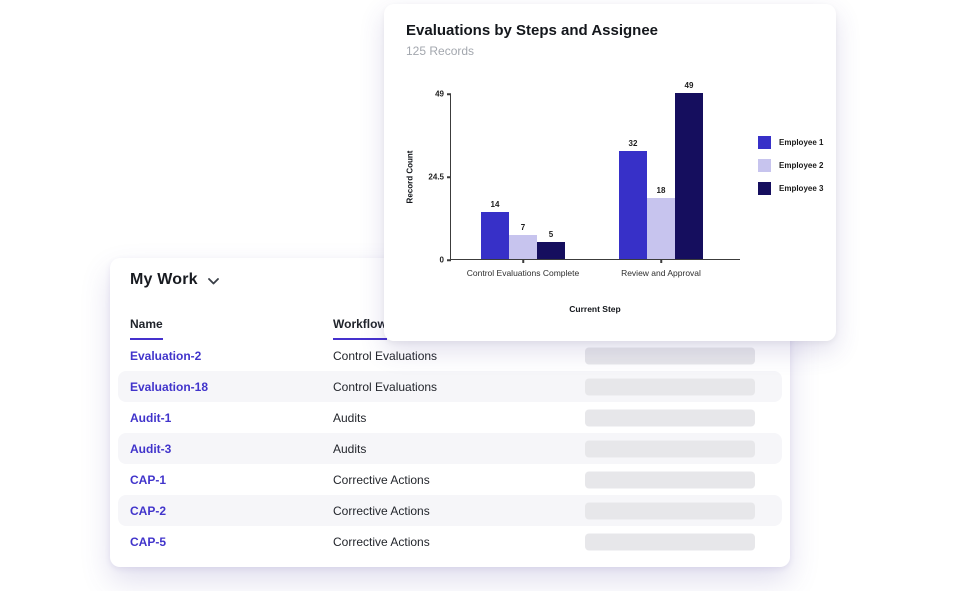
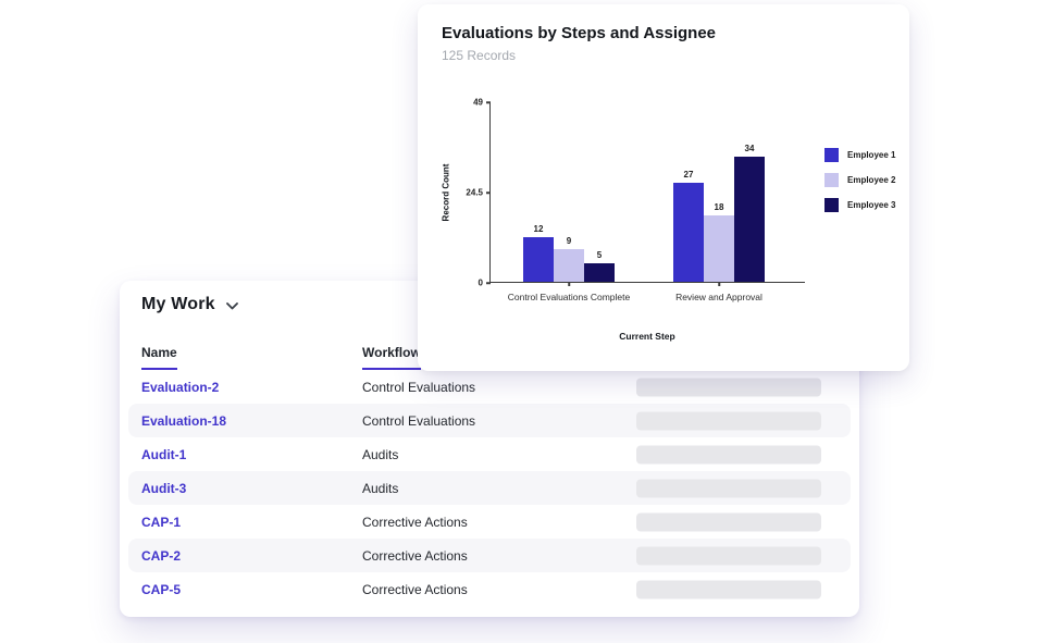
Employee 1/Control Evaluations Complete: 14 -> 12
Employee 2/Control Evaluations Complete: 7 -> 9
Employee 1/Review and Approval: 32 -> 27
Employee 3/Review and Approval: 49 -> 34
